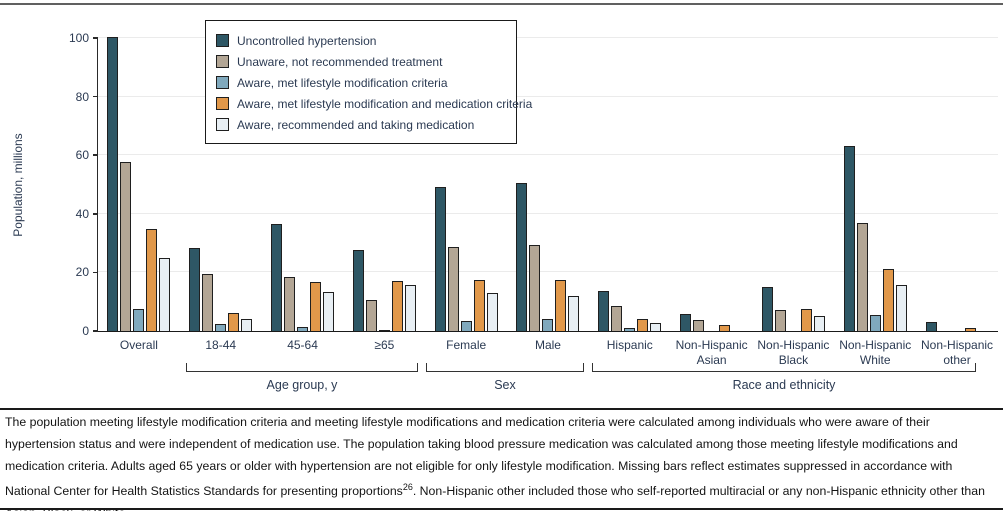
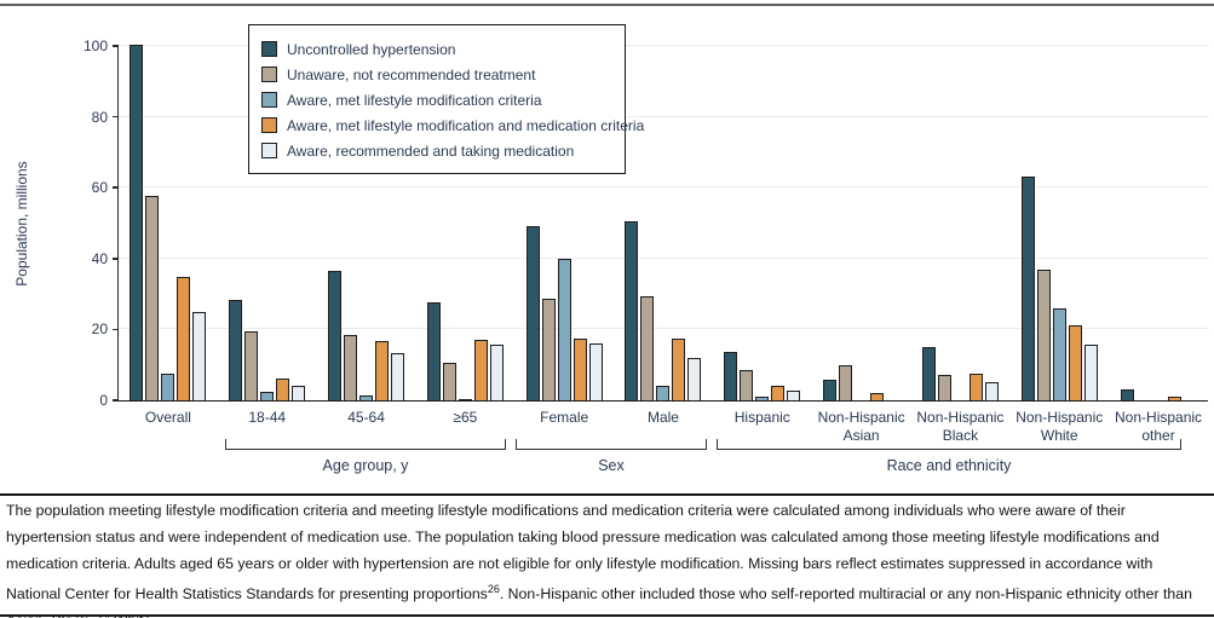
Aware, met lifestyle modification criteria/Female: 3 -> 40
Aware, recommended and taking medication/Female: 13 -> 16
Unaware, not recommended treatment/Non-Hispanic Asian: 4 -> 10
Aware, met lifestyle modification criteria/Non-Hispanic White: 6 -> 26
